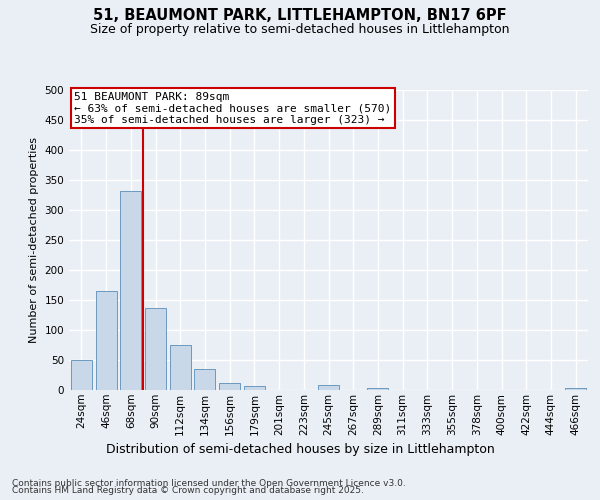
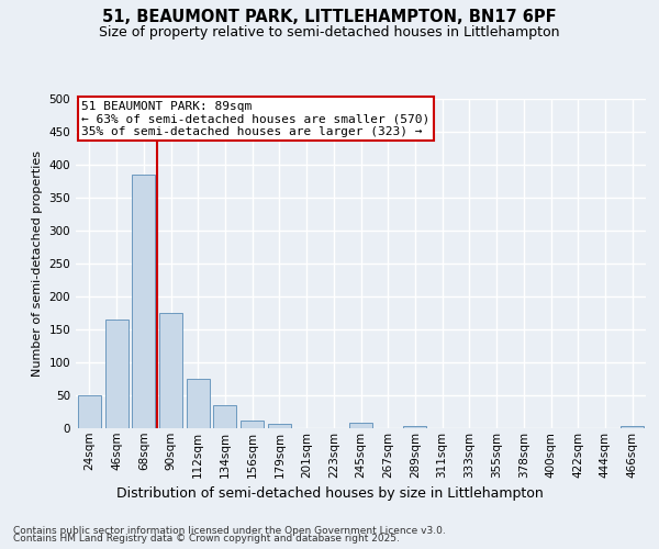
68sqm: 332 -> 385
90sqm: 136 -> 175
